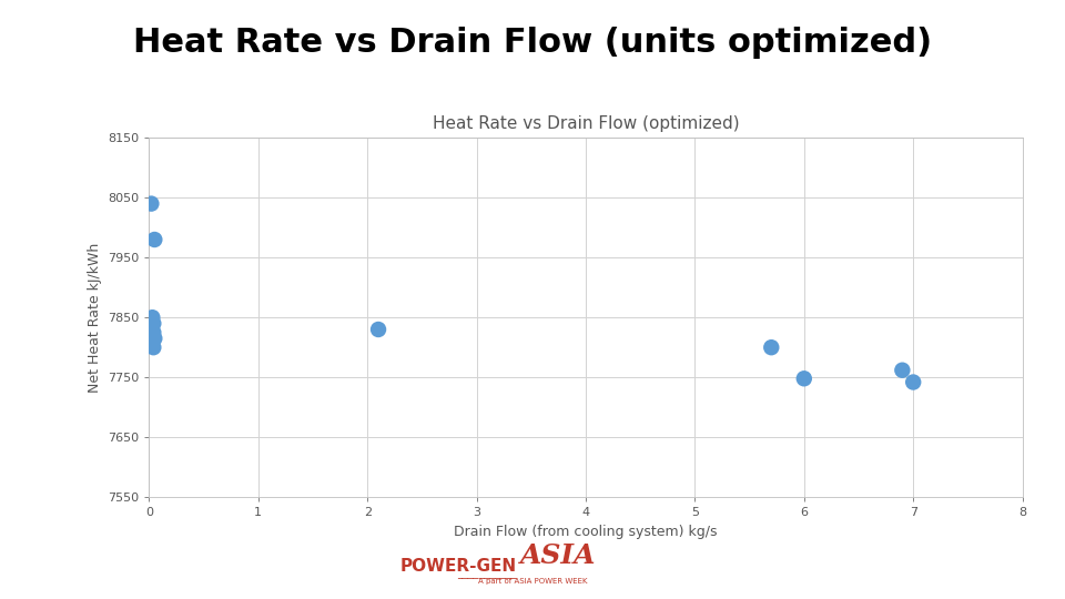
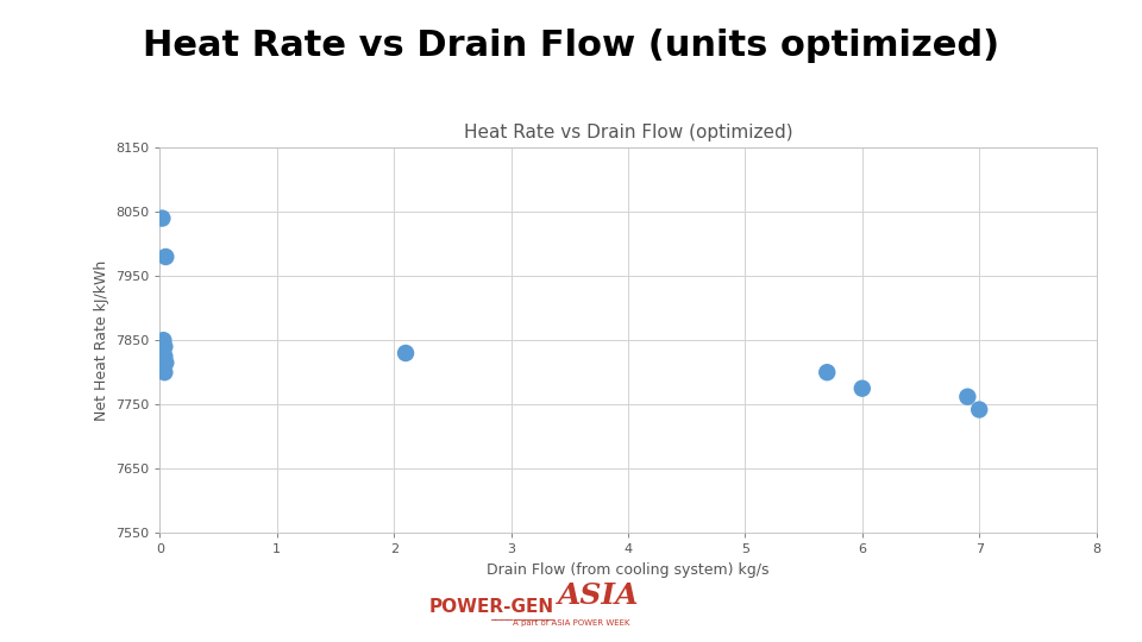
6: 7748 -> 7775
